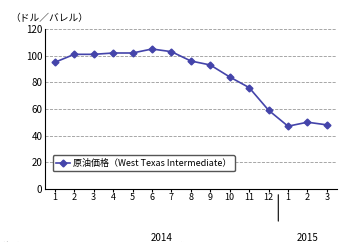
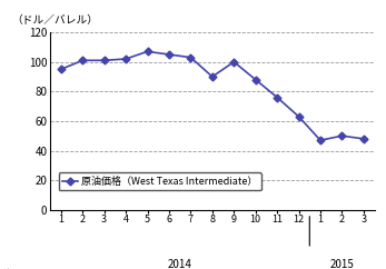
5: 102 -> 107
8: 96 -> 90
9: 93 -> 100
10: 84 -> 88
12: 59 -> 63
